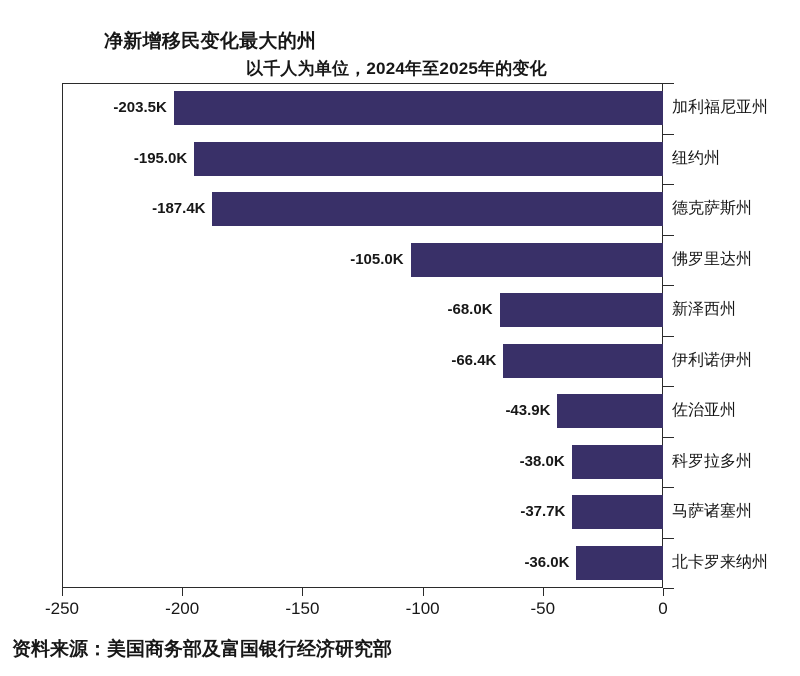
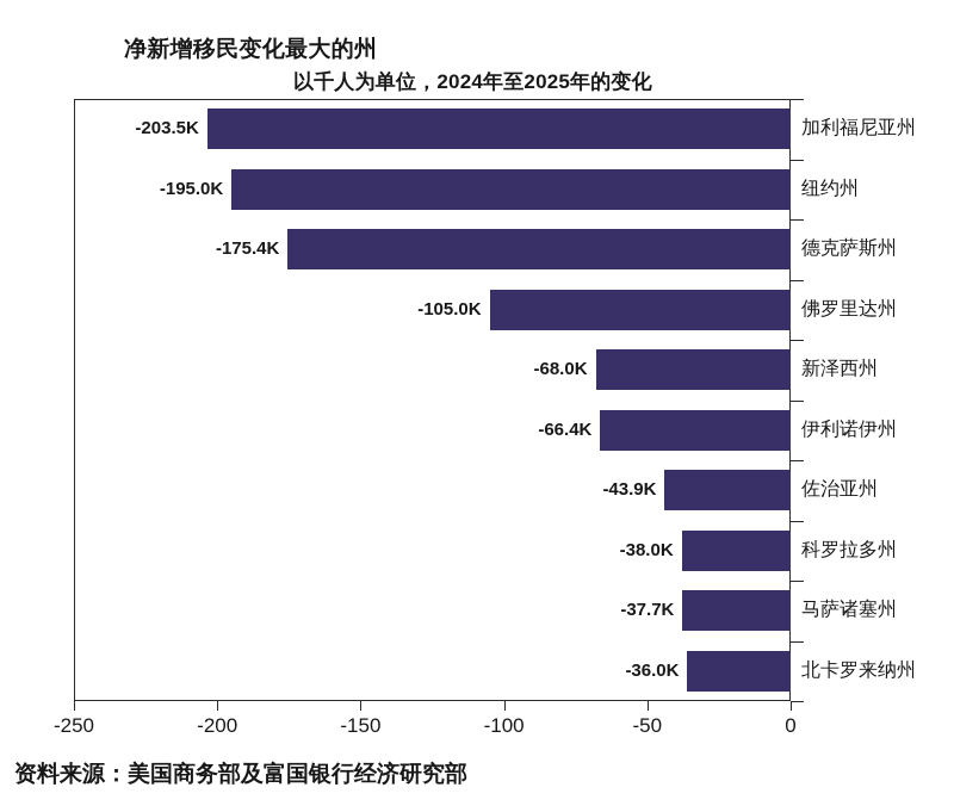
德克萨斯州: -187.4K -> -175.4K
